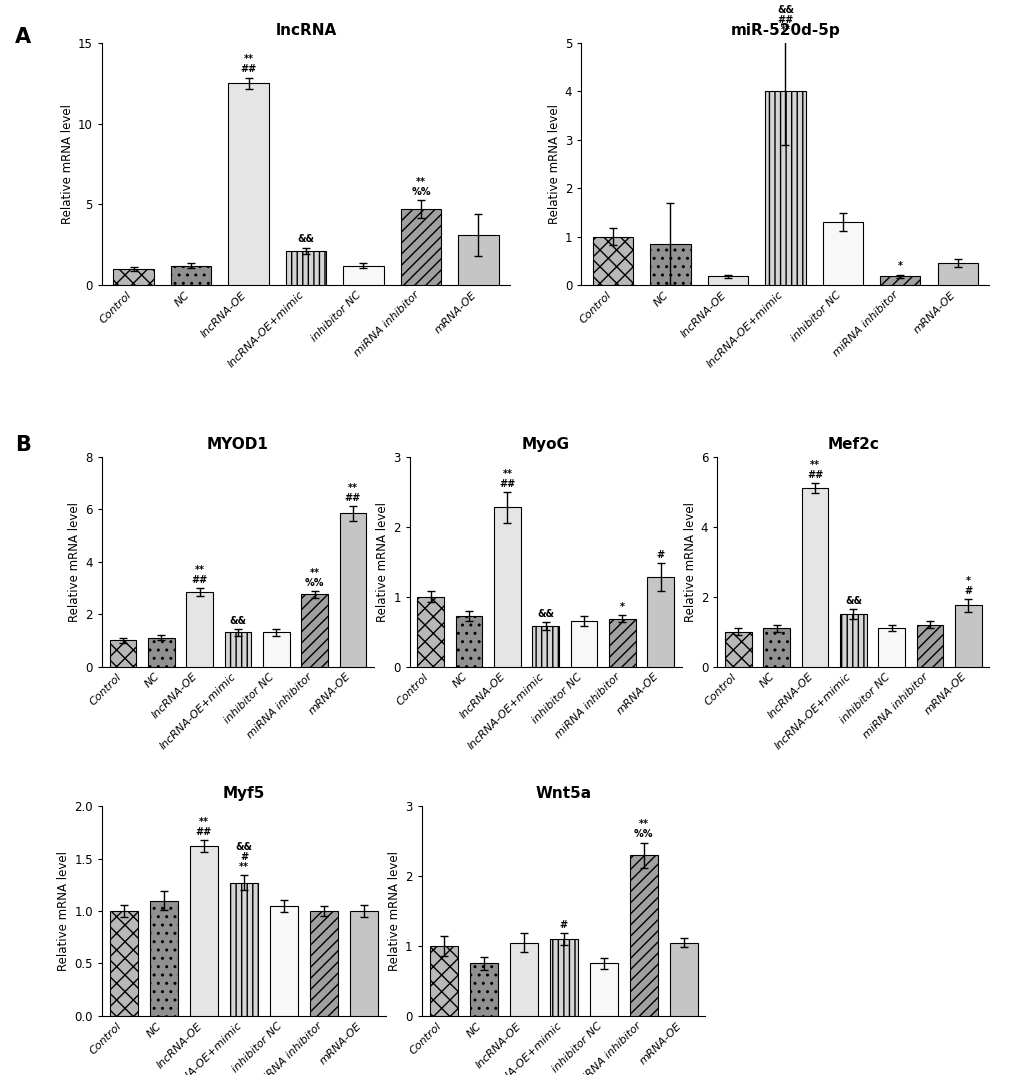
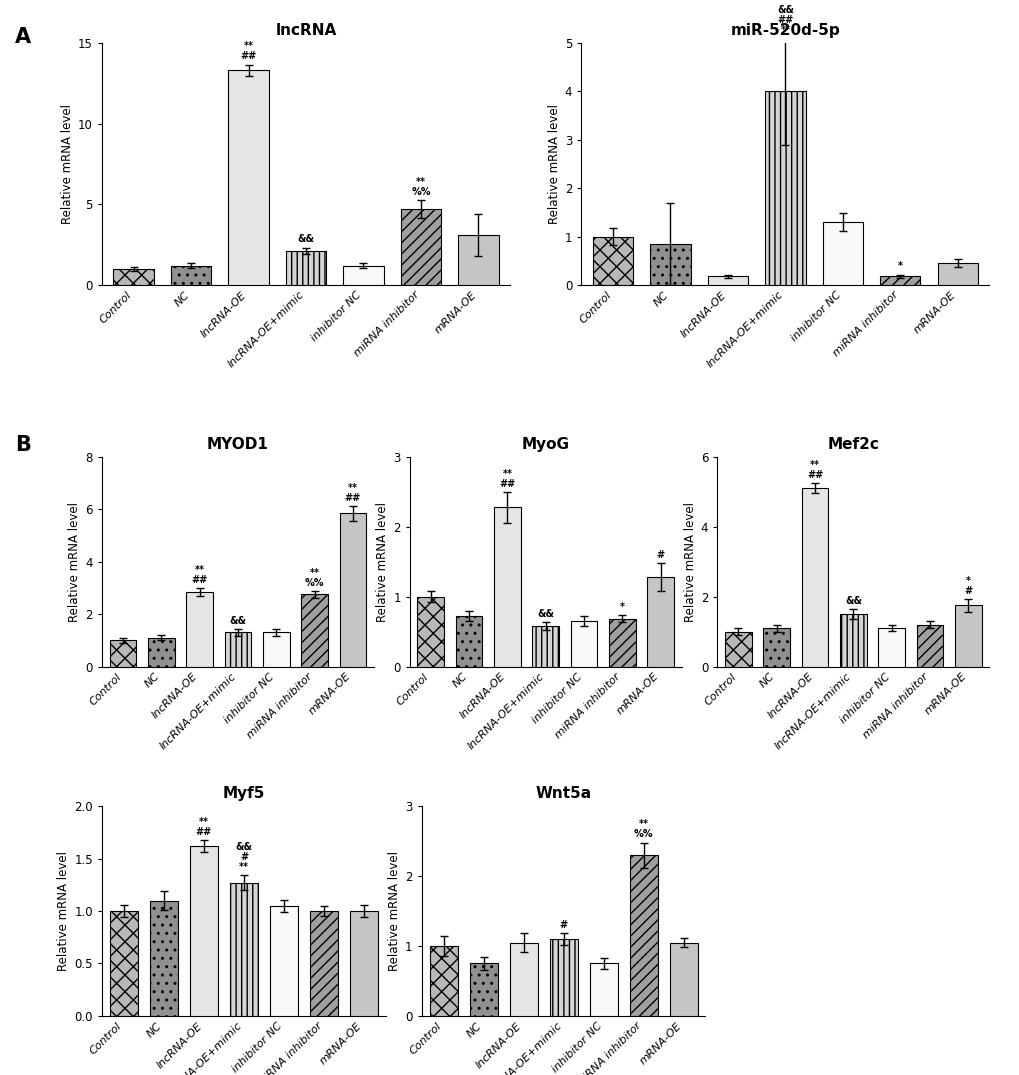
lncRNA/lncRNA-OE: 12.5 -> 13.3
